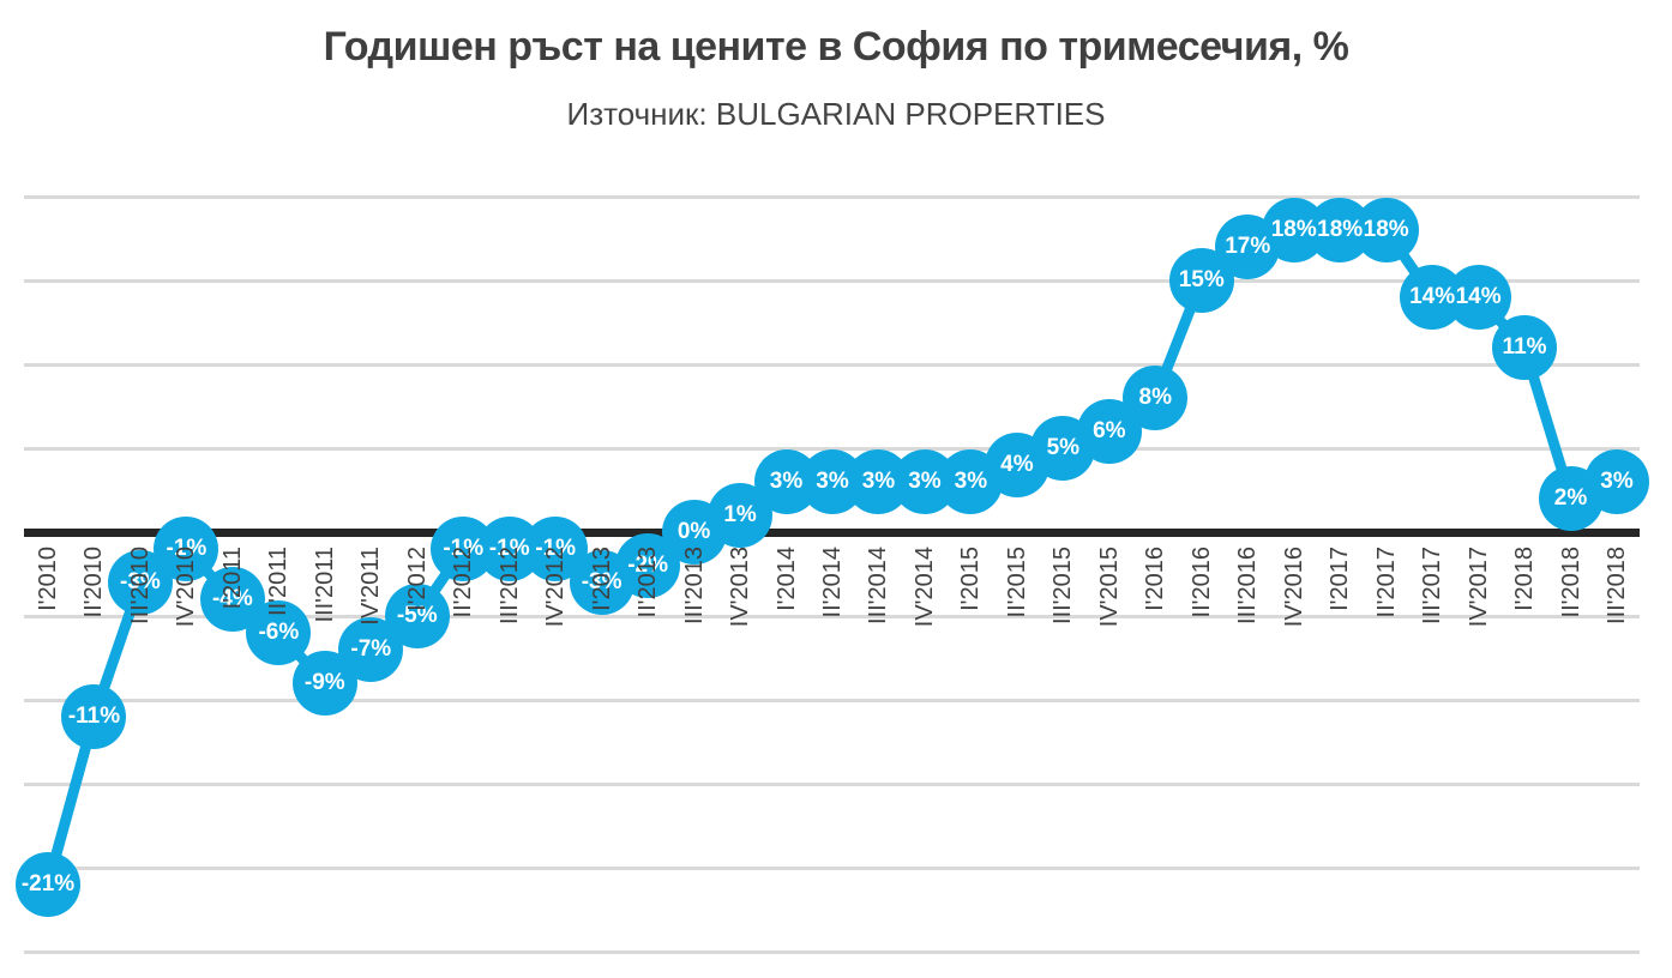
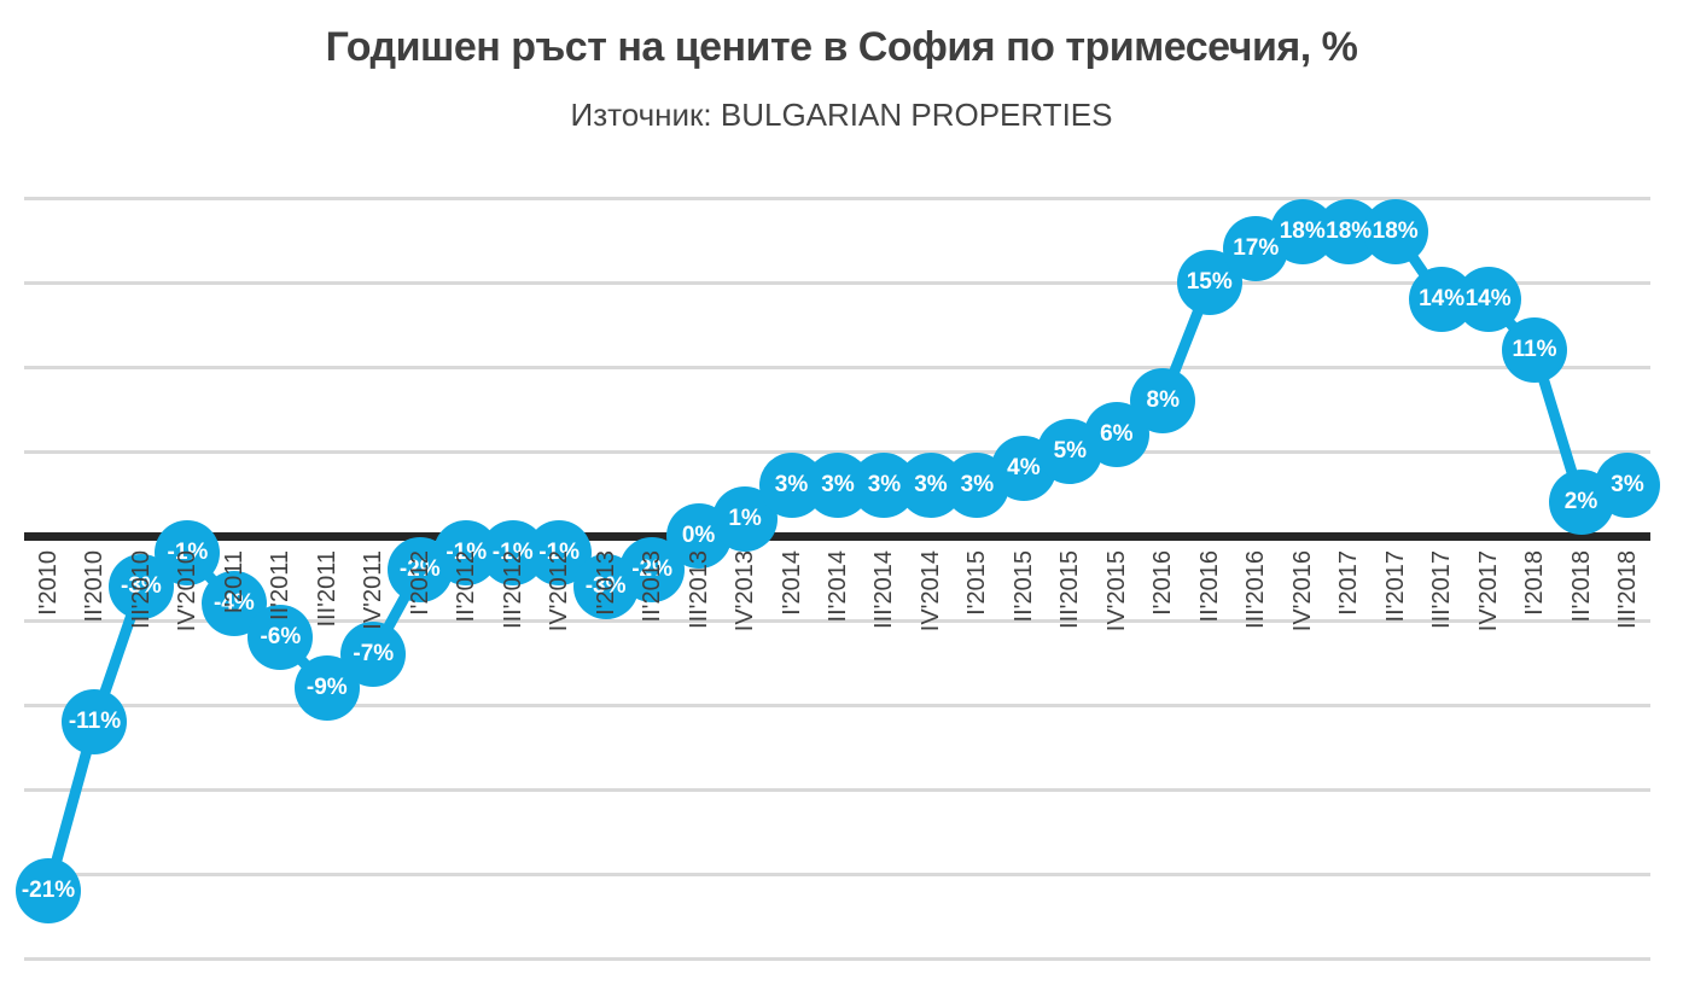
I'2012: -5% -> -2%
